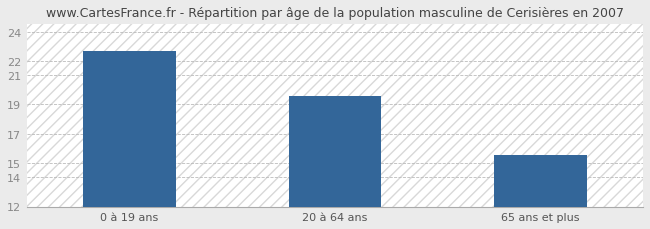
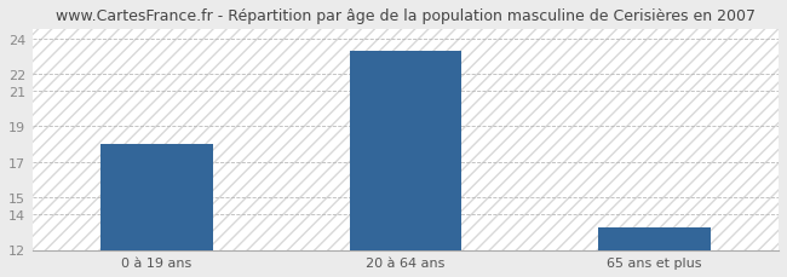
0 à 19 ans: 22.7 -> 18.0
20 à 64 ans: 19.6 -> 23.3
65 ans et plus: 15.5 -> 13.3
